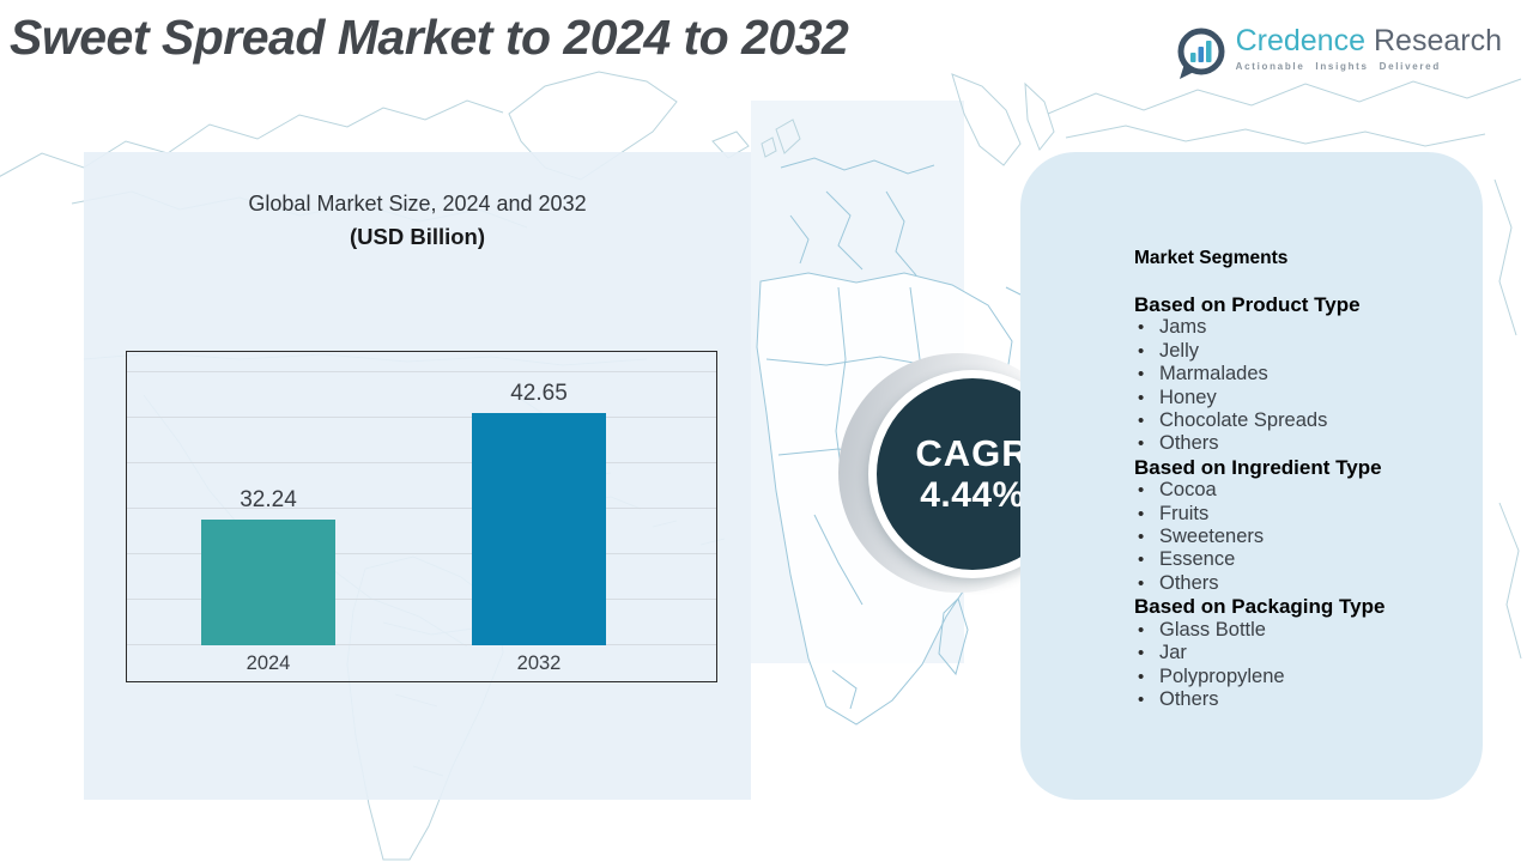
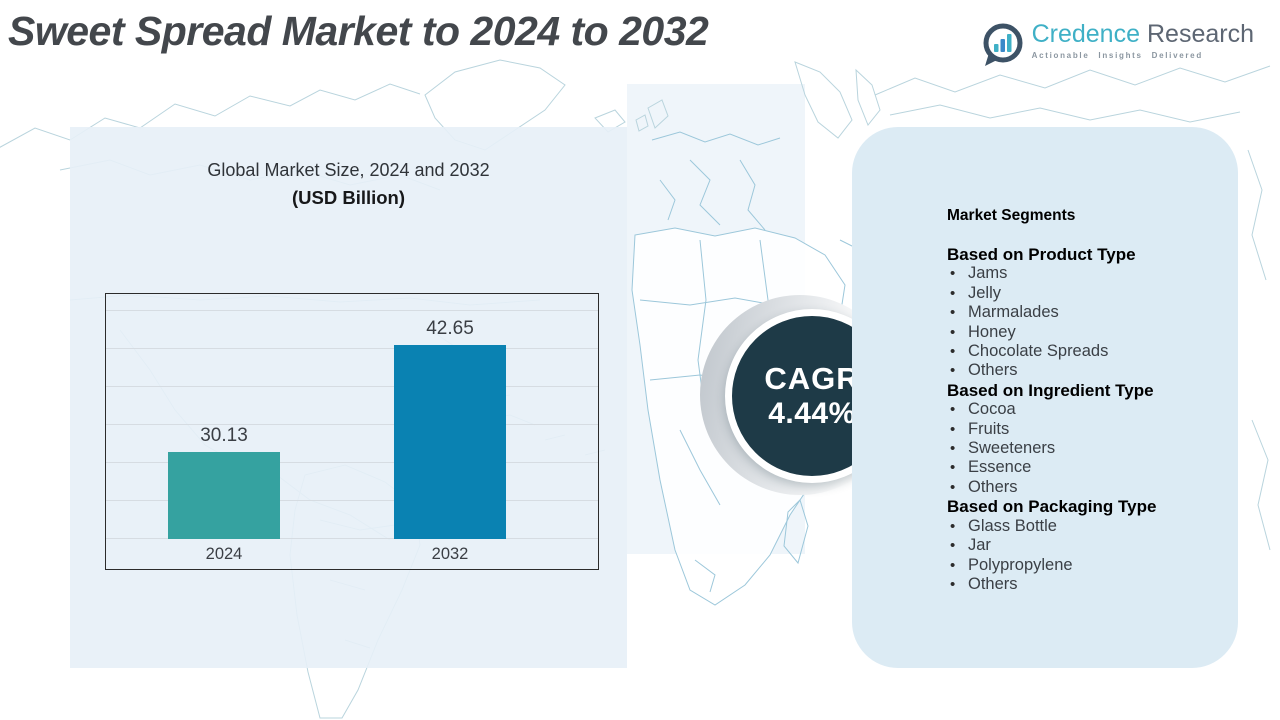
2024: 32.24 -> 30.13
